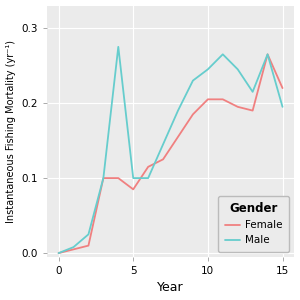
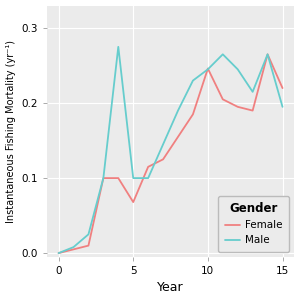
Female/5: 0.085 -> 0.068
Female/10: 0.205 -> 0.246
